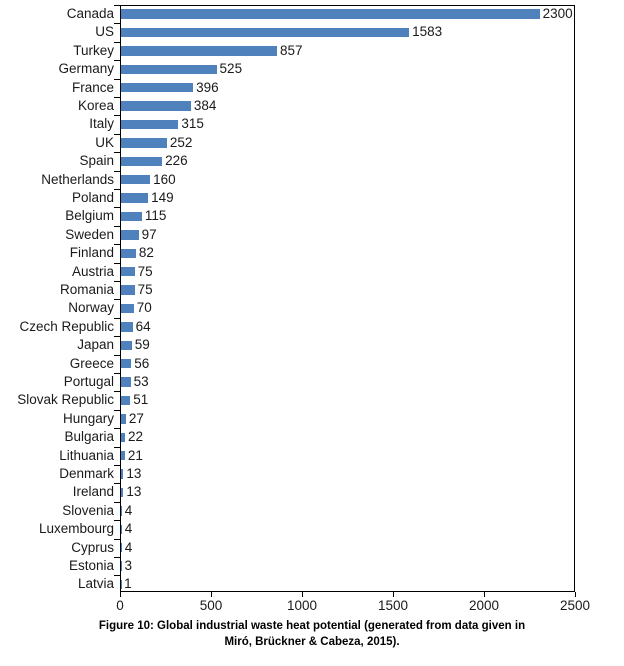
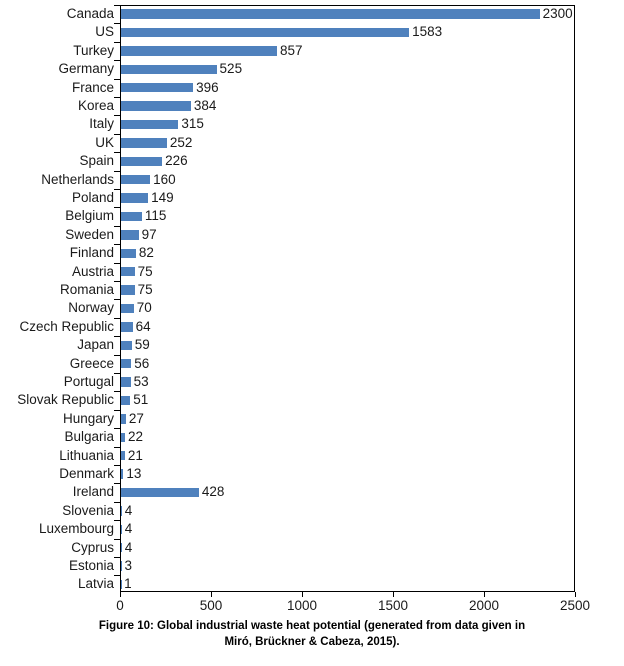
Ireland: 13 -> 428
